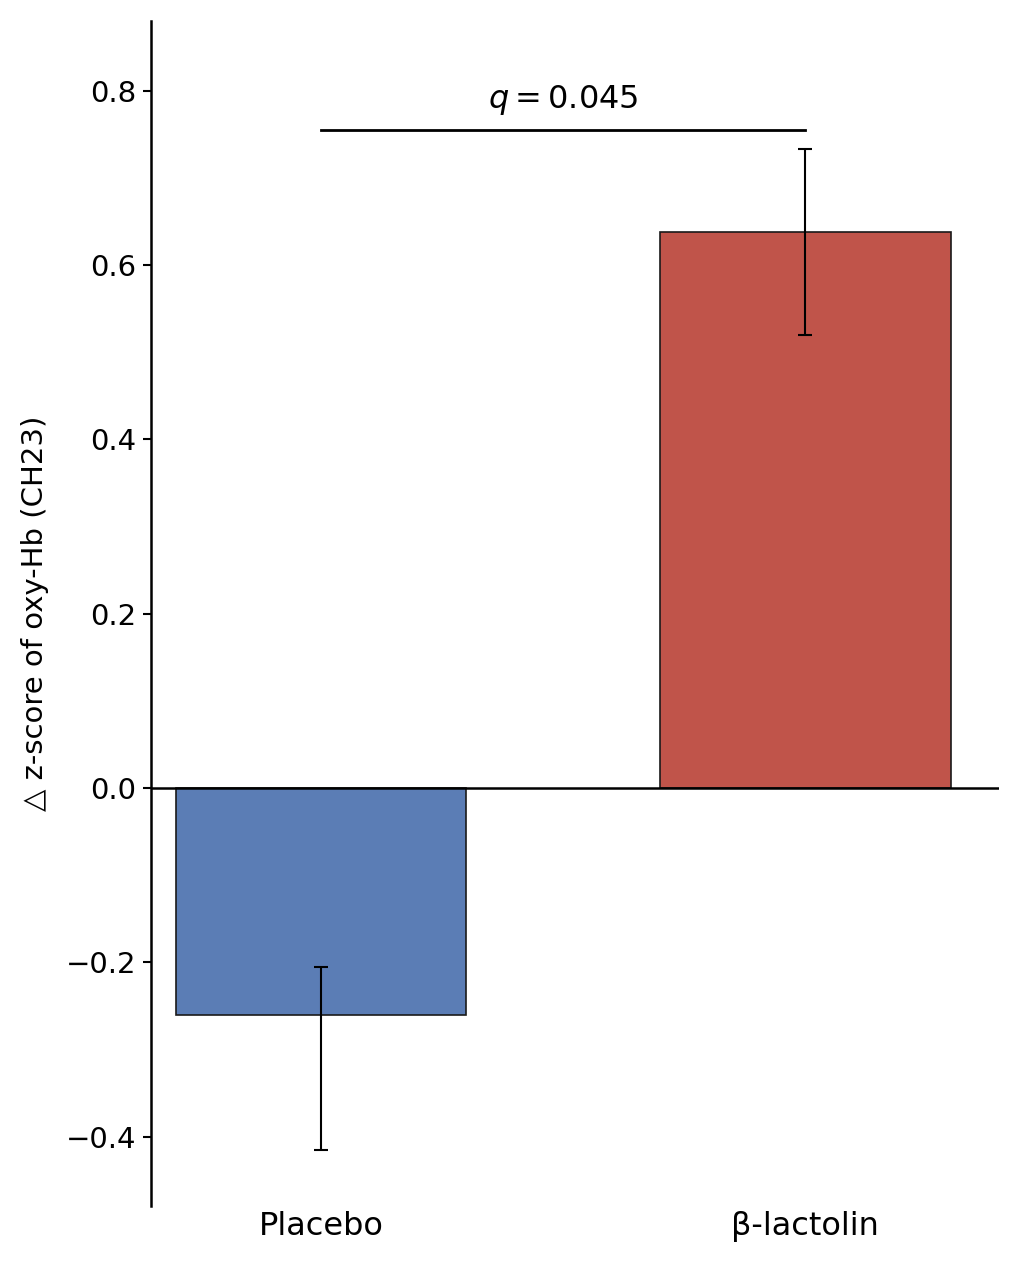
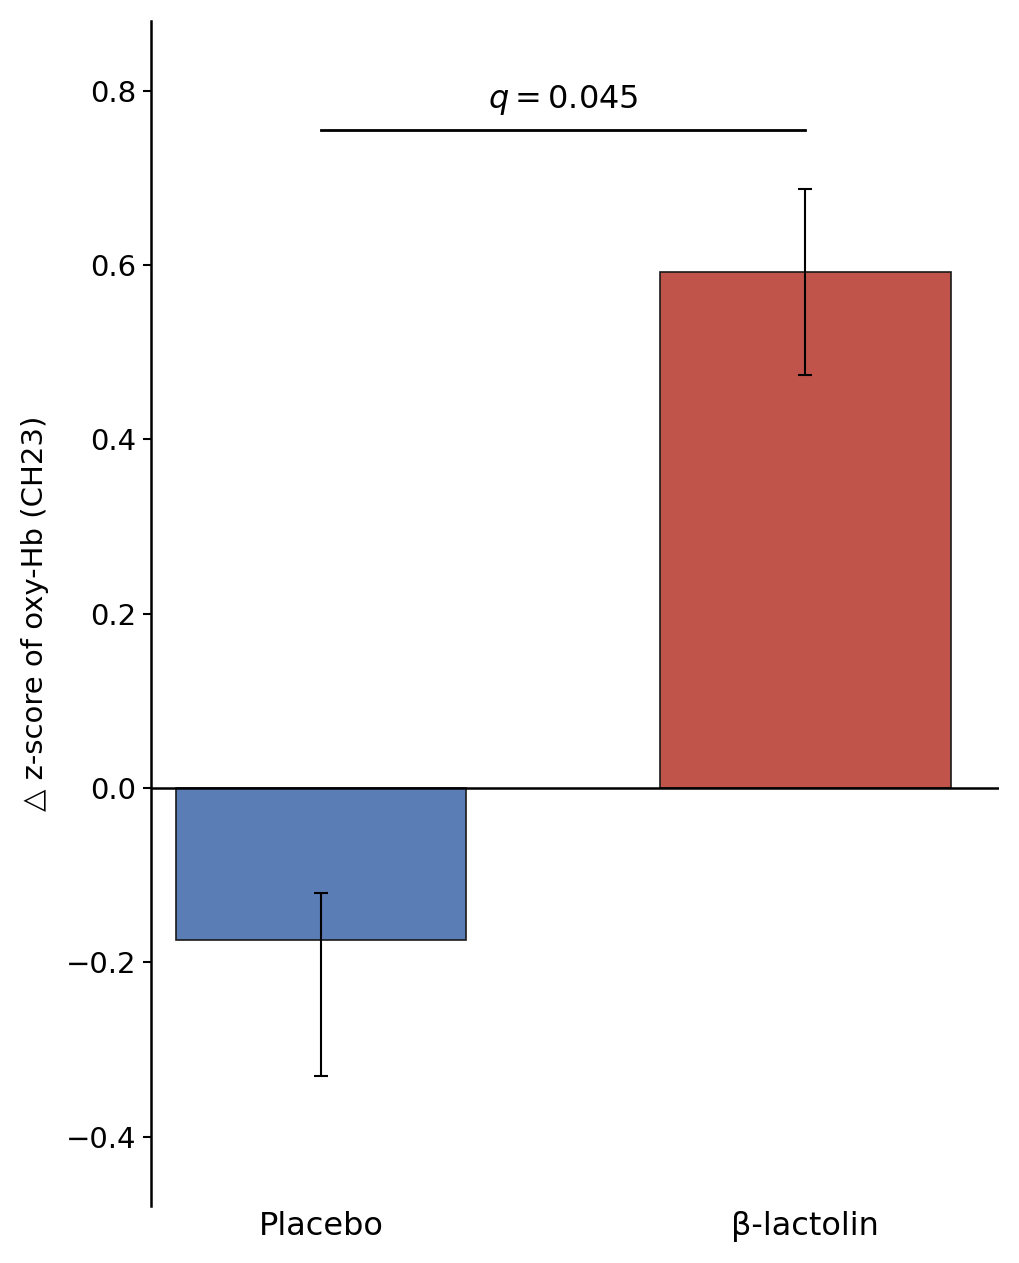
Placebo: -0.260 -> -0.175
β-lactolin: 0.638 -> 0.592
